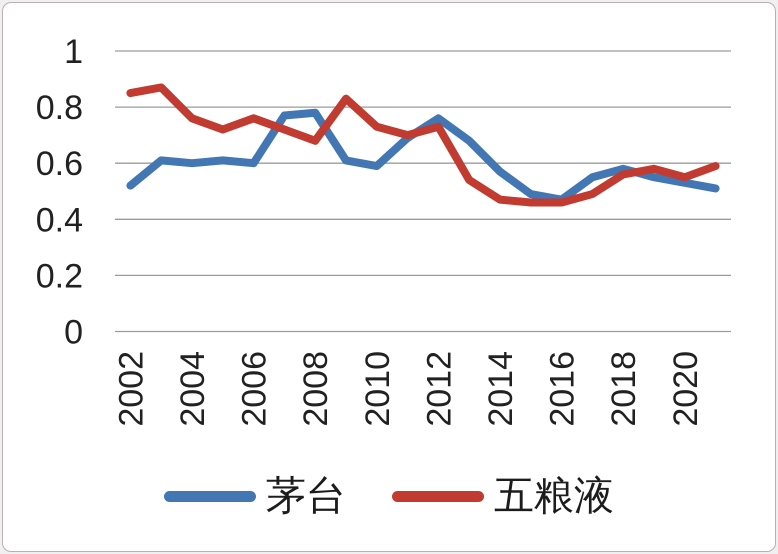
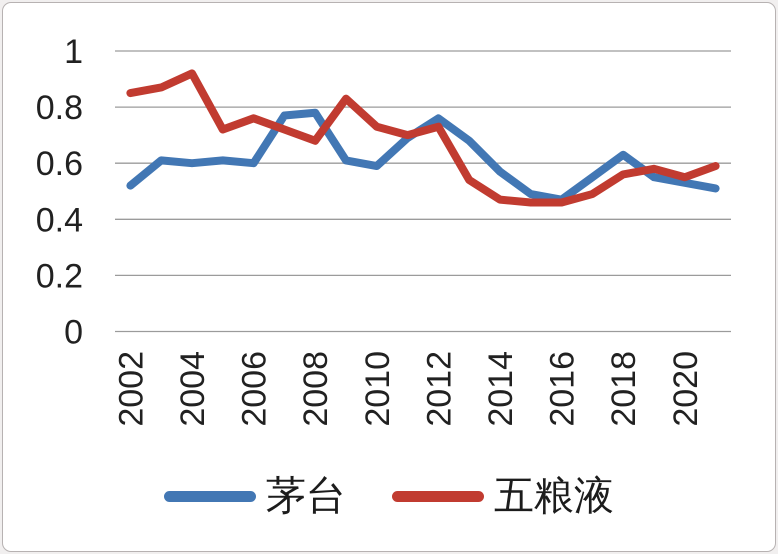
五粮液/2004: 0.76 -> 0.92
茅台/2018: 0.58 -> 0.63
